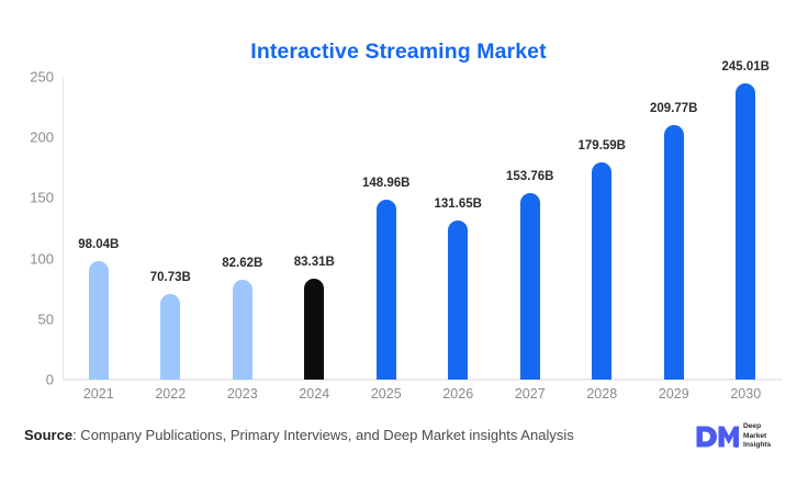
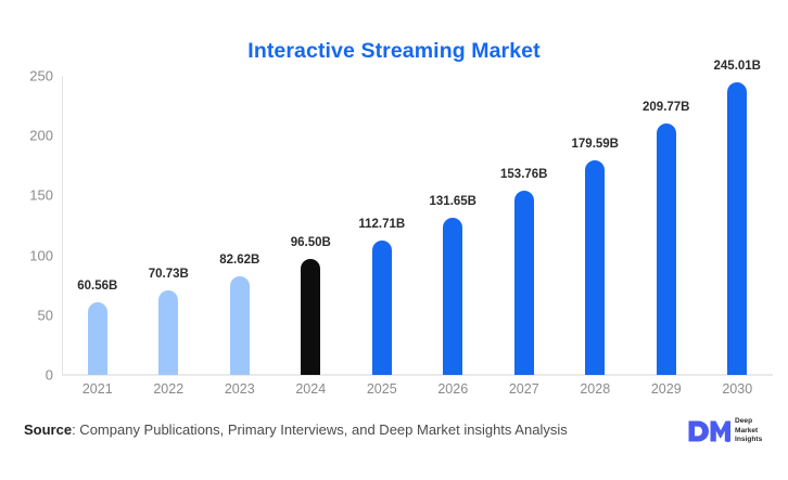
2021: 98.04B -> 60.56B
2024: 83.31B -> 96.50B
2025: 148.96B -> 112.71B
